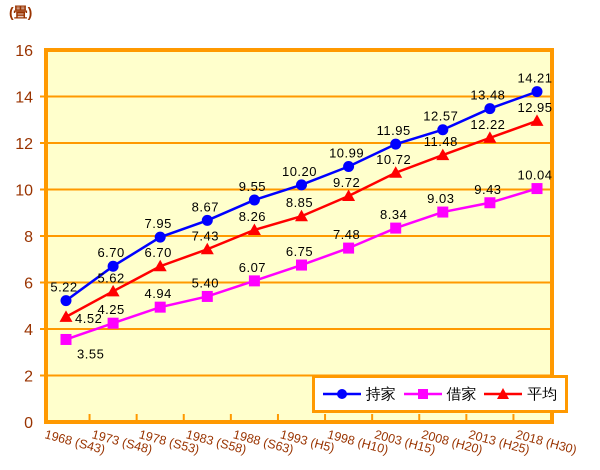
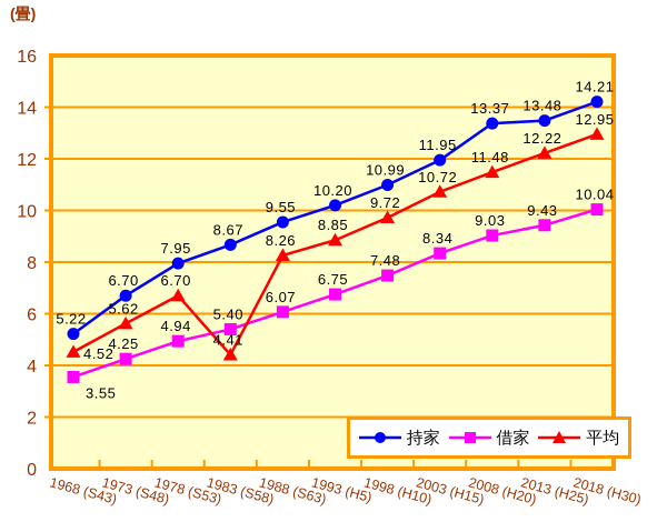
平均/1983 (S58): 7.43 -> 4.41
持家/2008 (H20): 12.57 -> 13.37
